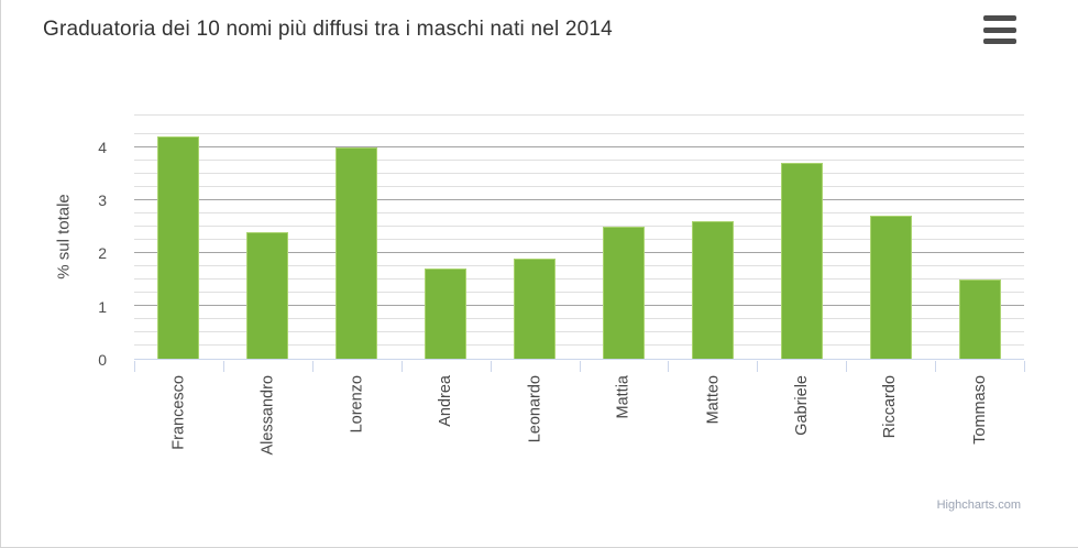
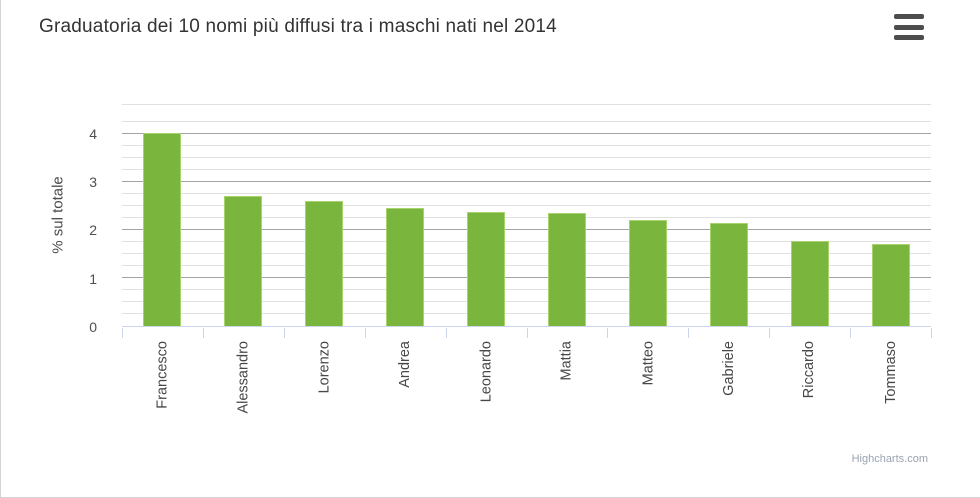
Francesco: 4.2 -> 4.0
Alessandro: 2.4 -> 2.7
Lorenzo: 4.0 -> 2.6
Andrea: 1.7 -> 2.5
Leonardo: 1.9 -> 2.4
Mattia: 2.5 -> 2.4
Matteo: 2.6 -> 2.2
Gabriele: 3.7 -> 2.1
Riccardo: 2.7 -> 1.8
Tommaso: 1.5 -> 1.7
